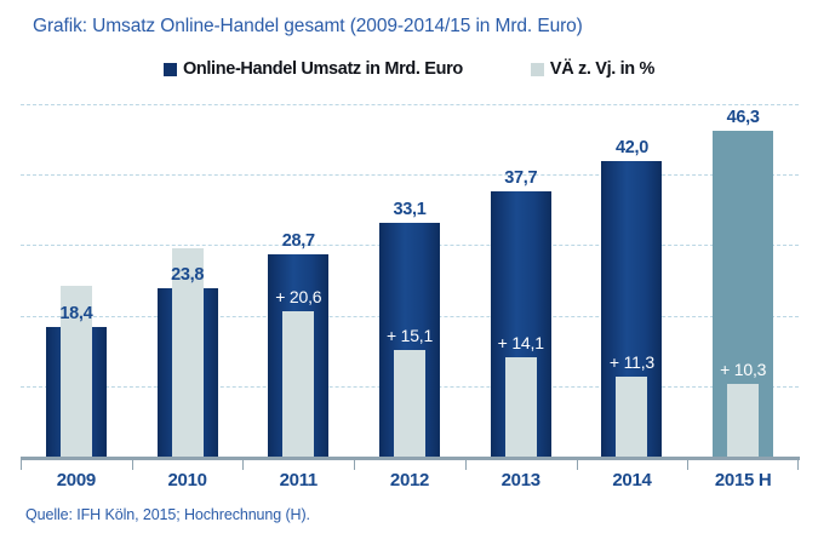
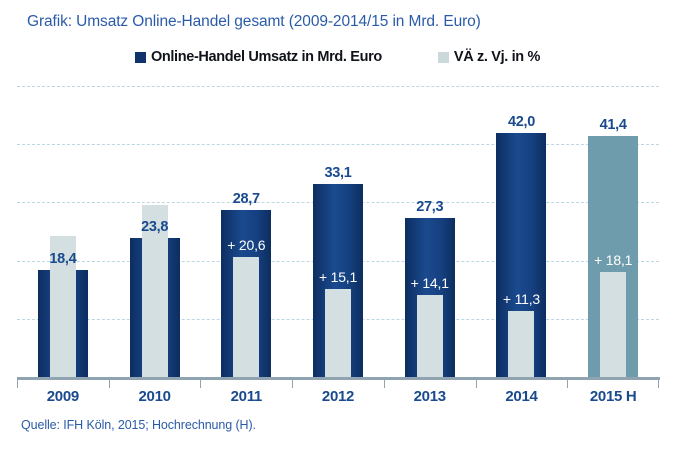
Online-Handel Umsatz in Mrd. Euro/2013: 37,7 -> 27,3
Online-Handel Umsatz in Mrd. Euro/2015 H: 46,3 -> 41,4
VÄ z. Vj. in %/2015 H: 10,3 -> 18,1
